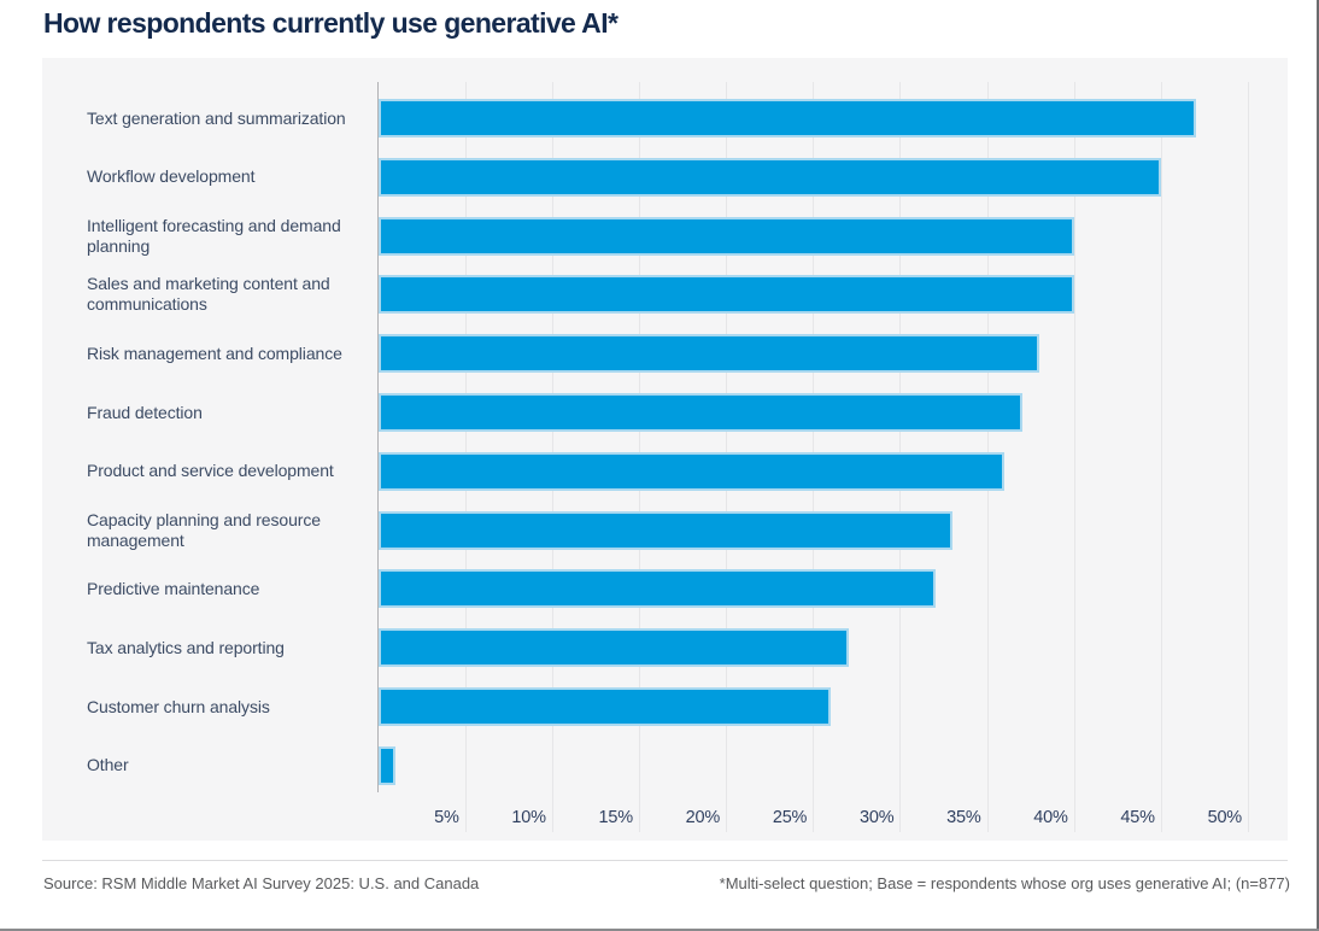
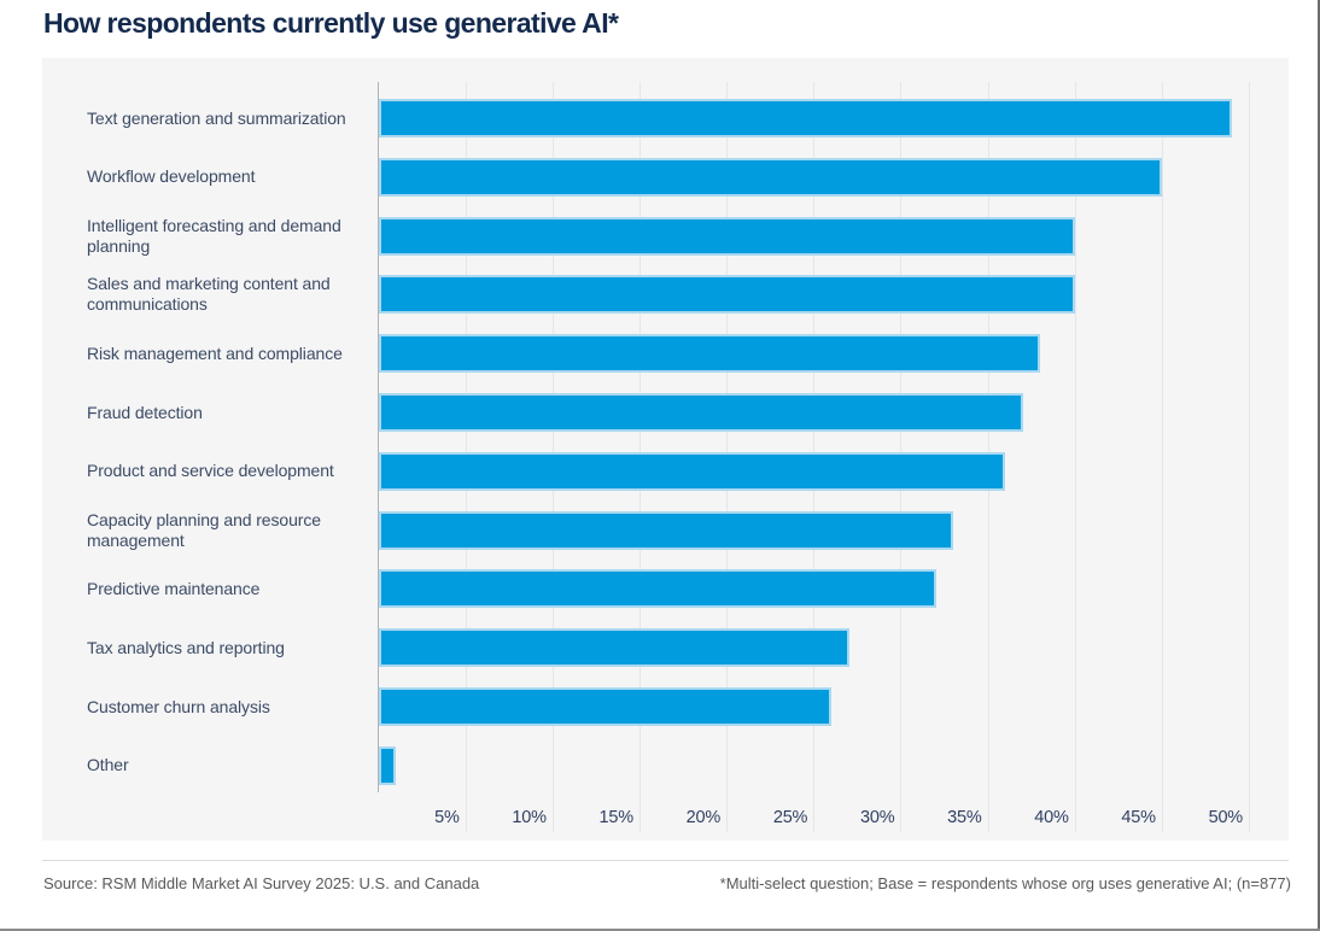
Text generation and summarization: 47% -> 49%
